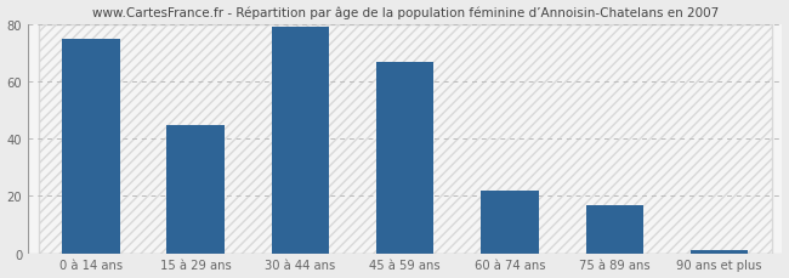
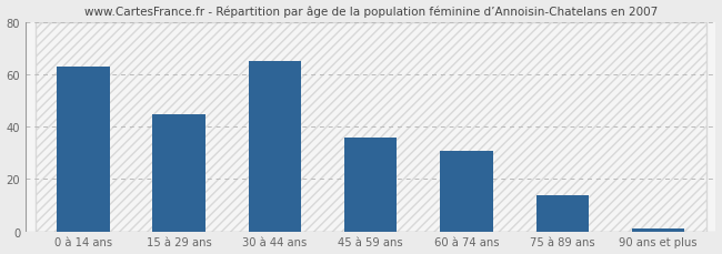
0 à 14 ans: 75 -> 63
30 à 44 ans: 79 -> 65
45 à 59 ans: 67 -> 36
60 à 74 ans: 22 -> 31
75 à 89 ans: 17 -> 14
